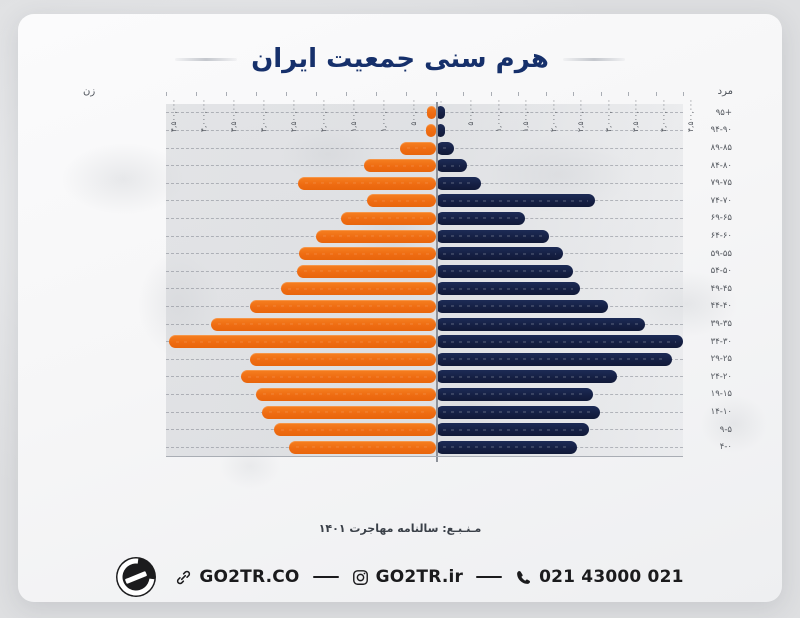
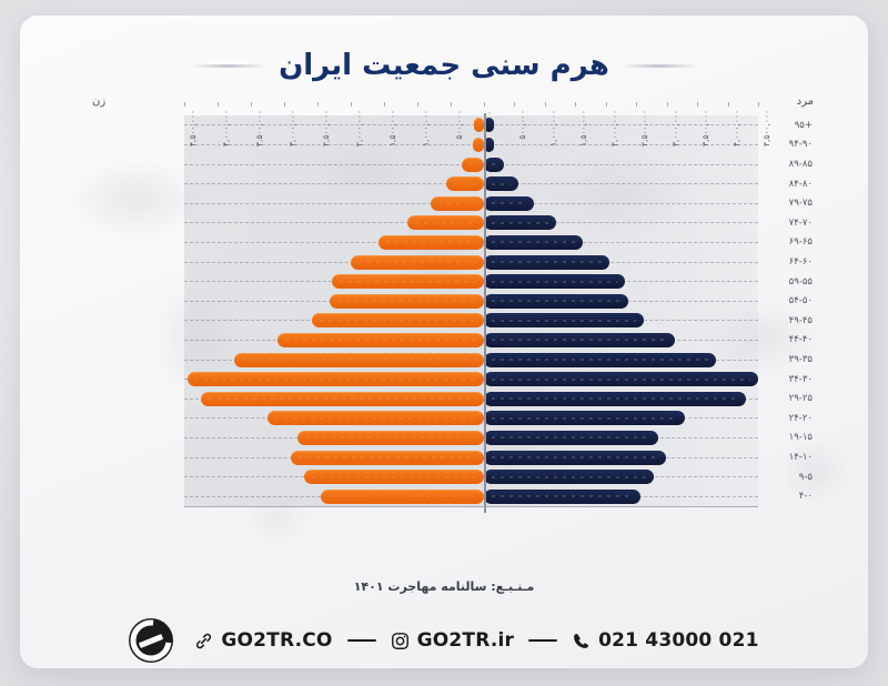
زن/۸۹-۸۵: 600000 -> 300000
زن/۸۴-۸۰: 1200000 -> 600000
زن/۷۹-۷۵: 2300000 -> 800000
مرد/۷۴-۷۰: 2900000 -> 1200000
مرد/۵۴-۵۰: 2500000 -> 2400000
زن/۲۹-۲۵: 3100000 -> 4200000
زن/۱۹-۱۵: 3000000 -> 2800000
